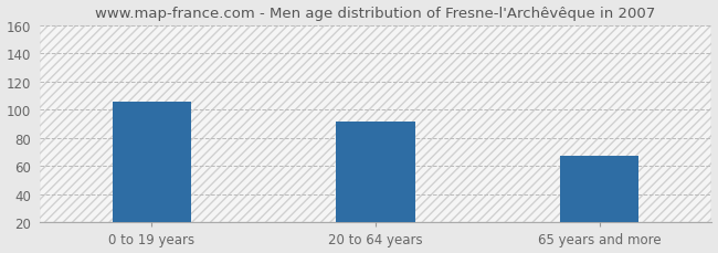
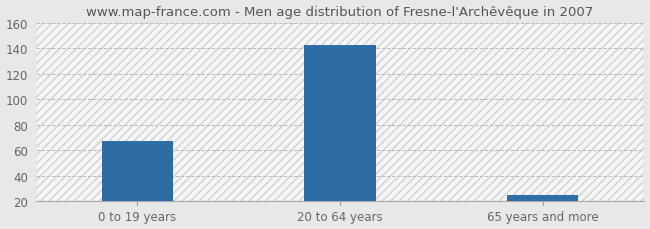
0 to 19 years: 106 -> 67
20 to 64 years: 92 -> 143
65 years and more: 67 -> 25
